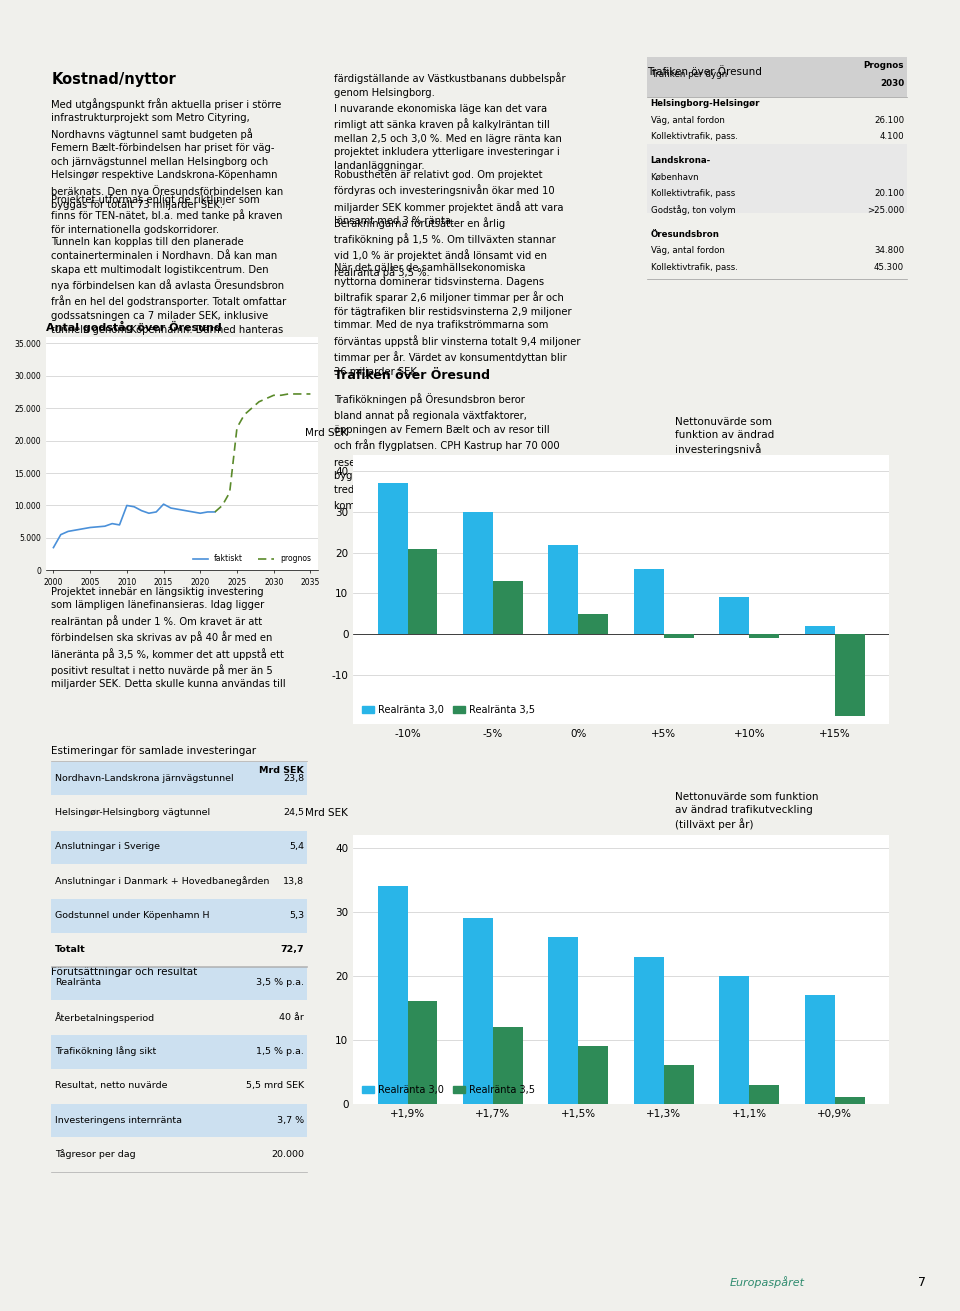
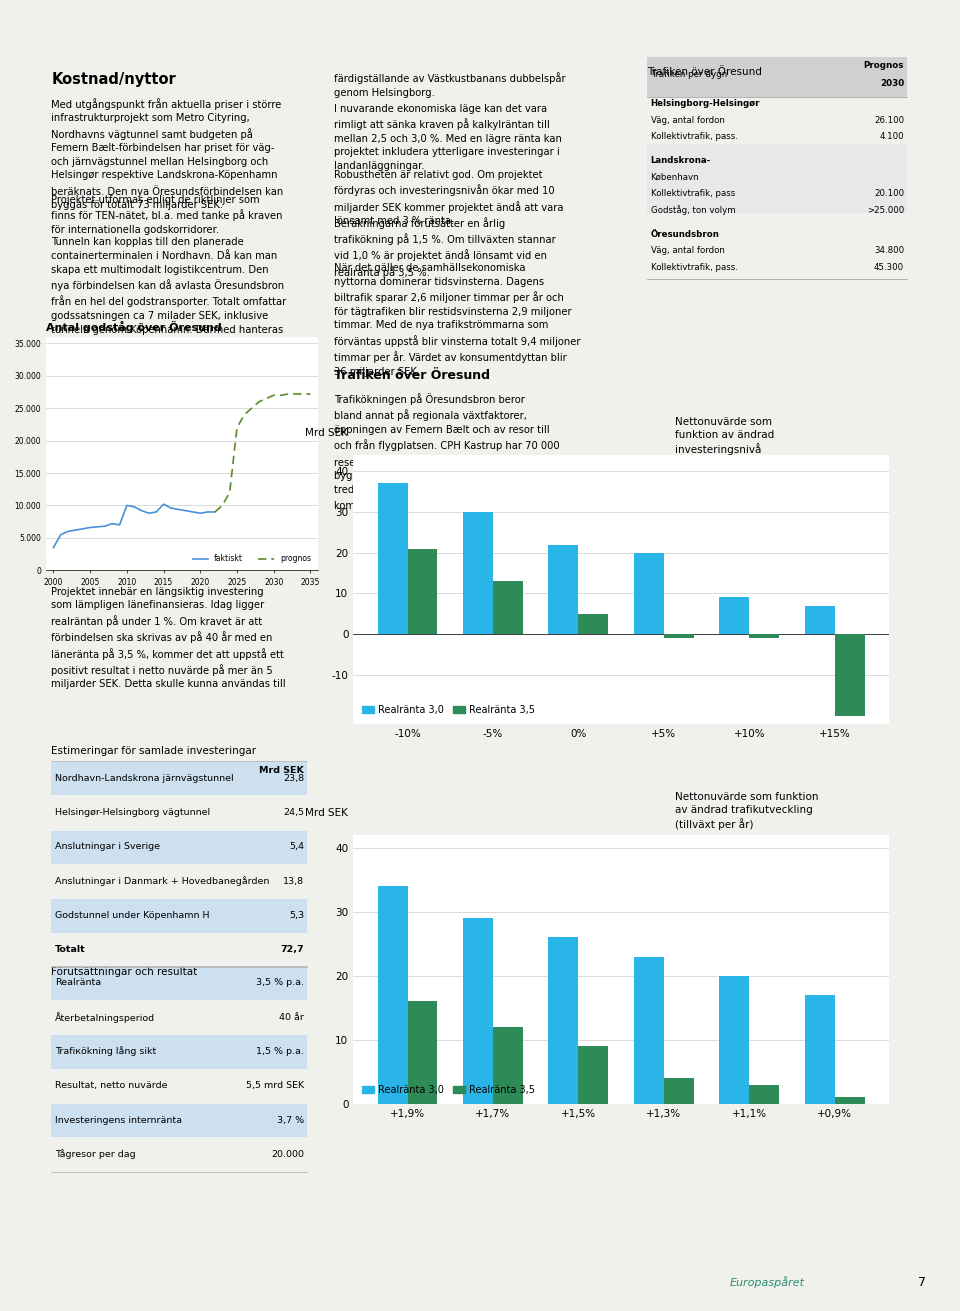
Realränta 3,0/+5%: 16 -> 20
Realränta 3,0/+15%: 2 -> 7
Realränta 3,5/+1,3%: 6 -> 4
